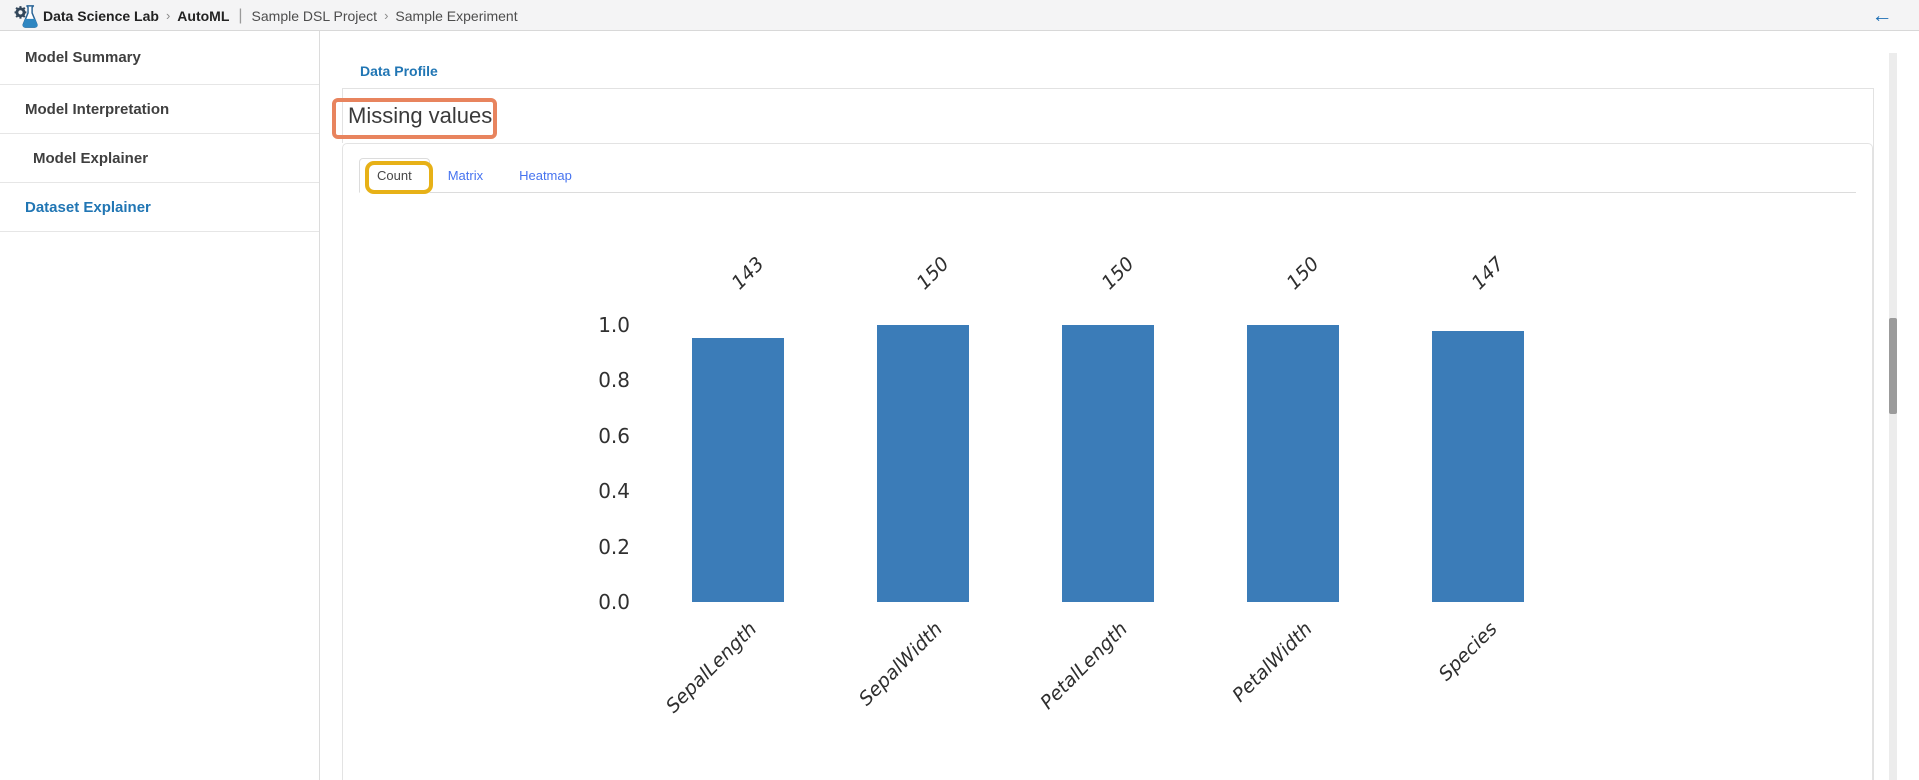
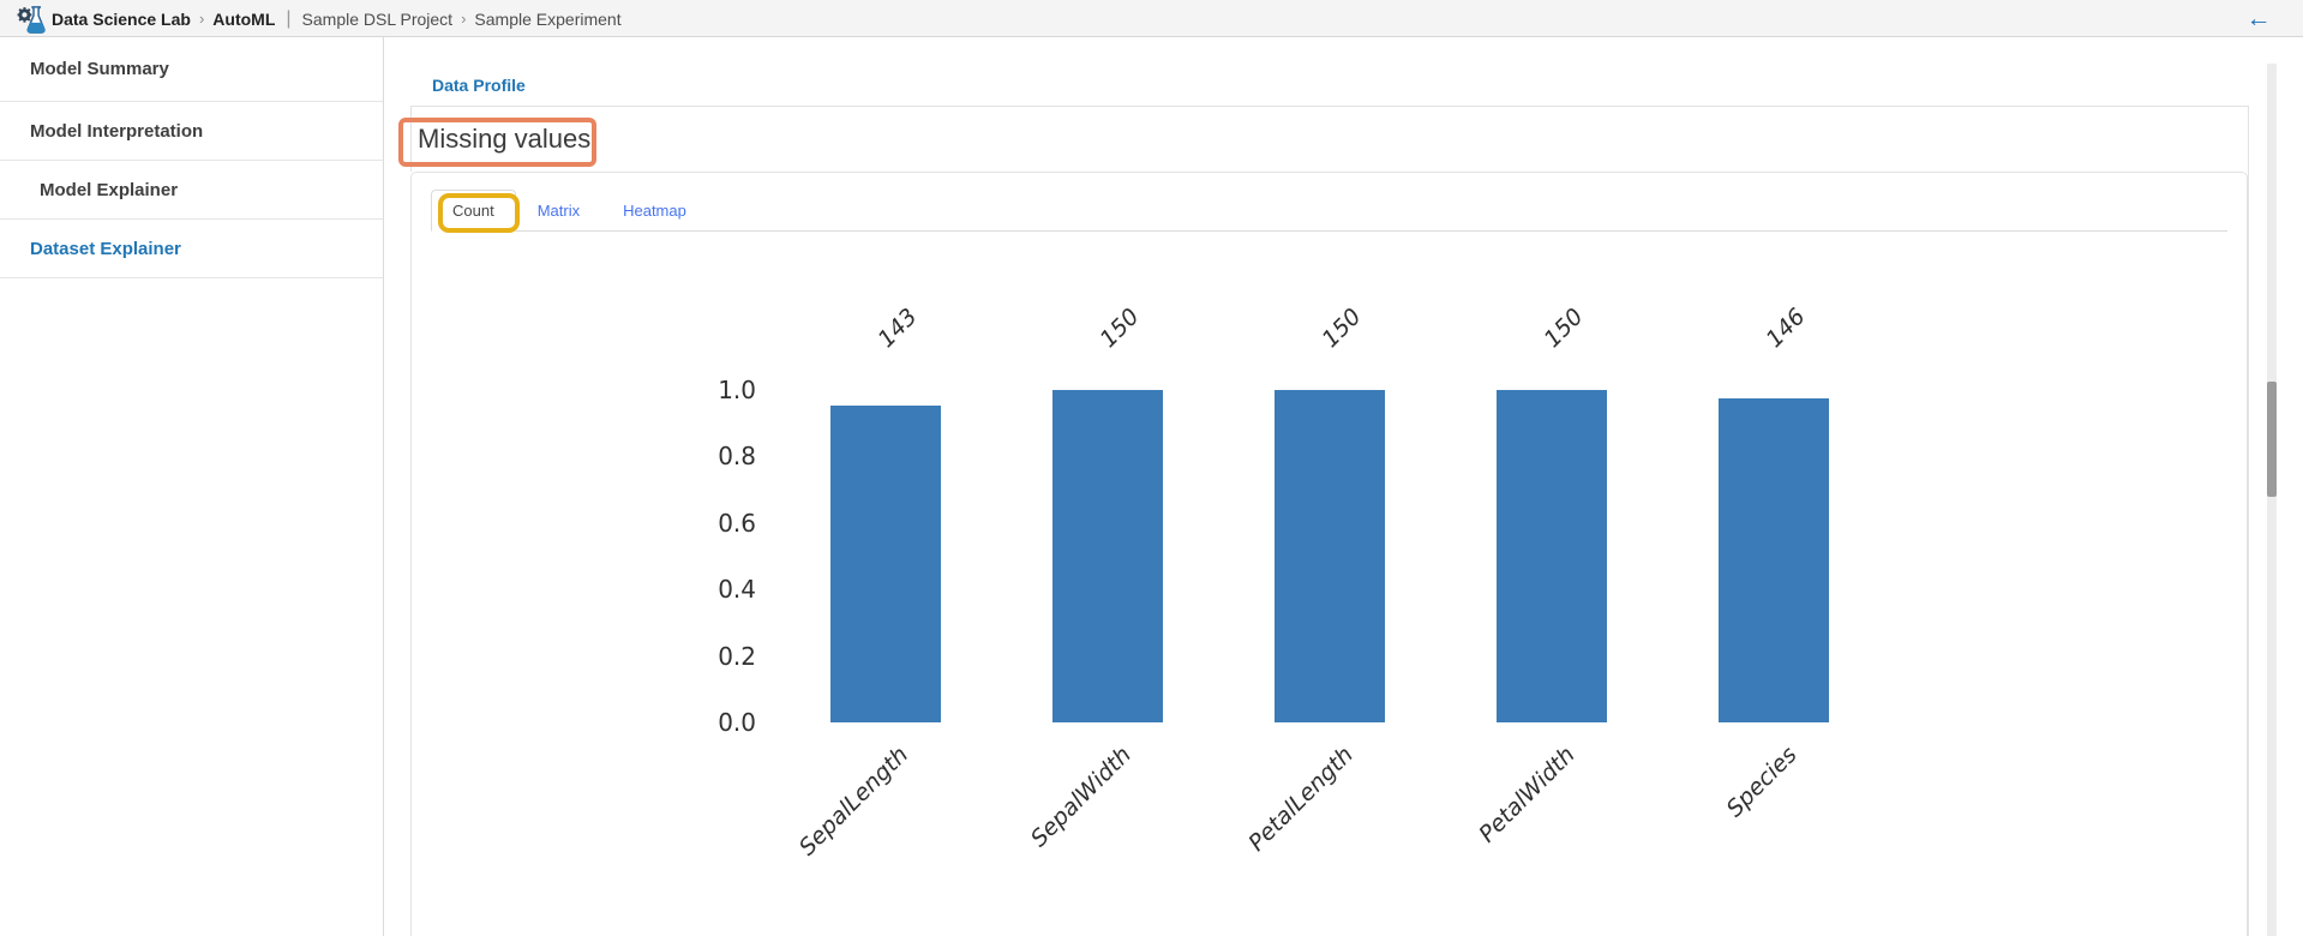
Species: 147 -> 146
